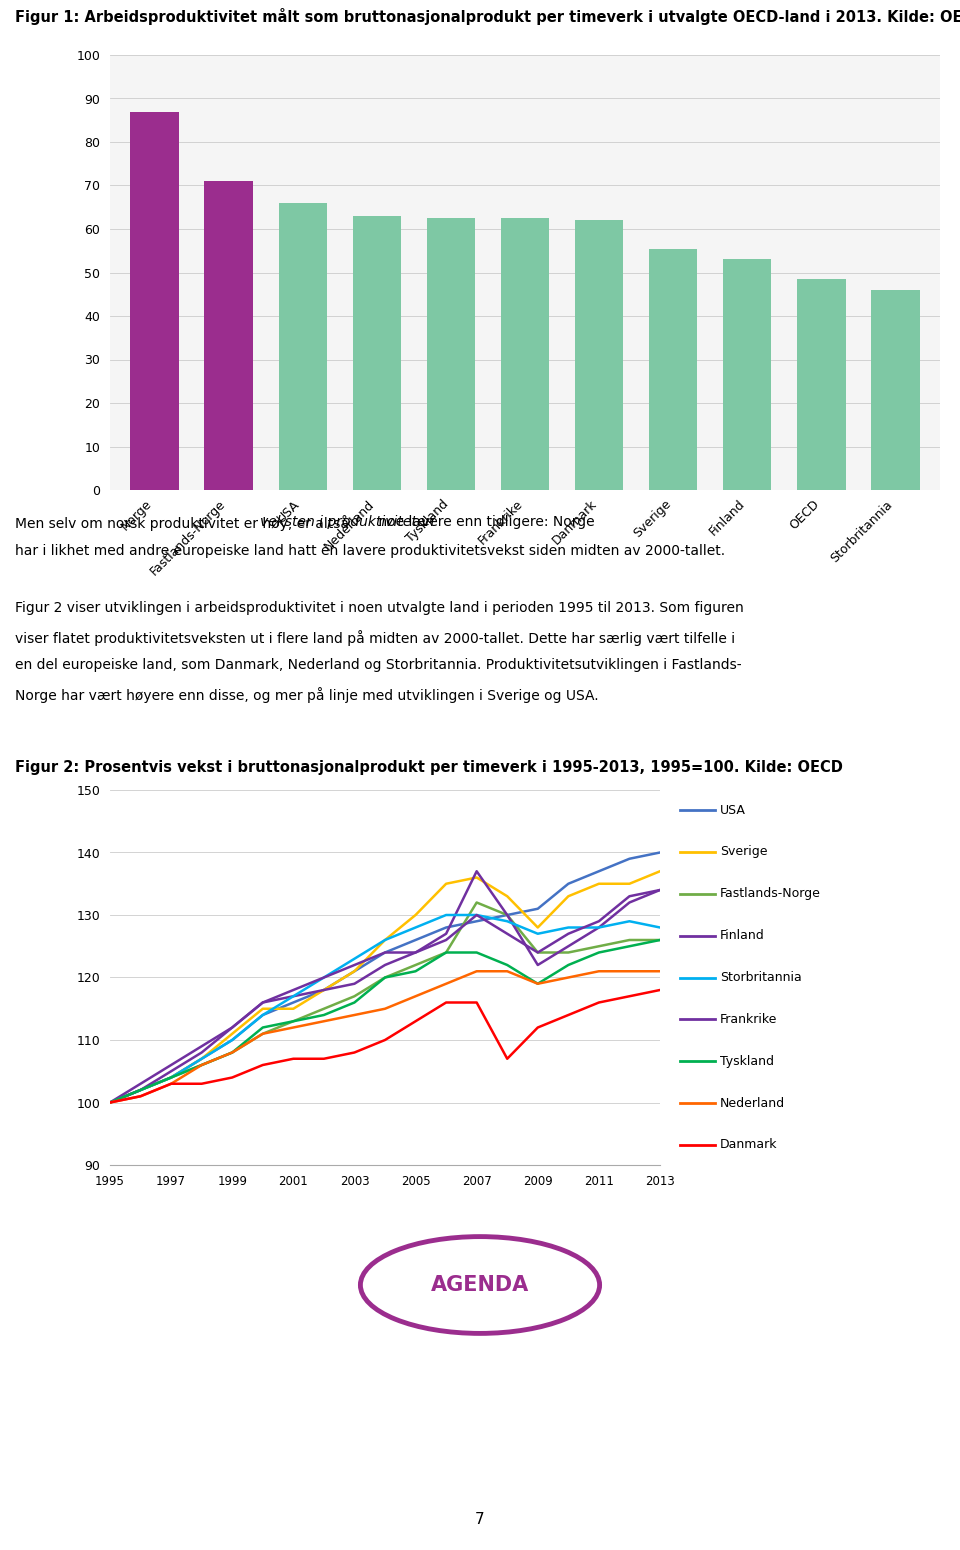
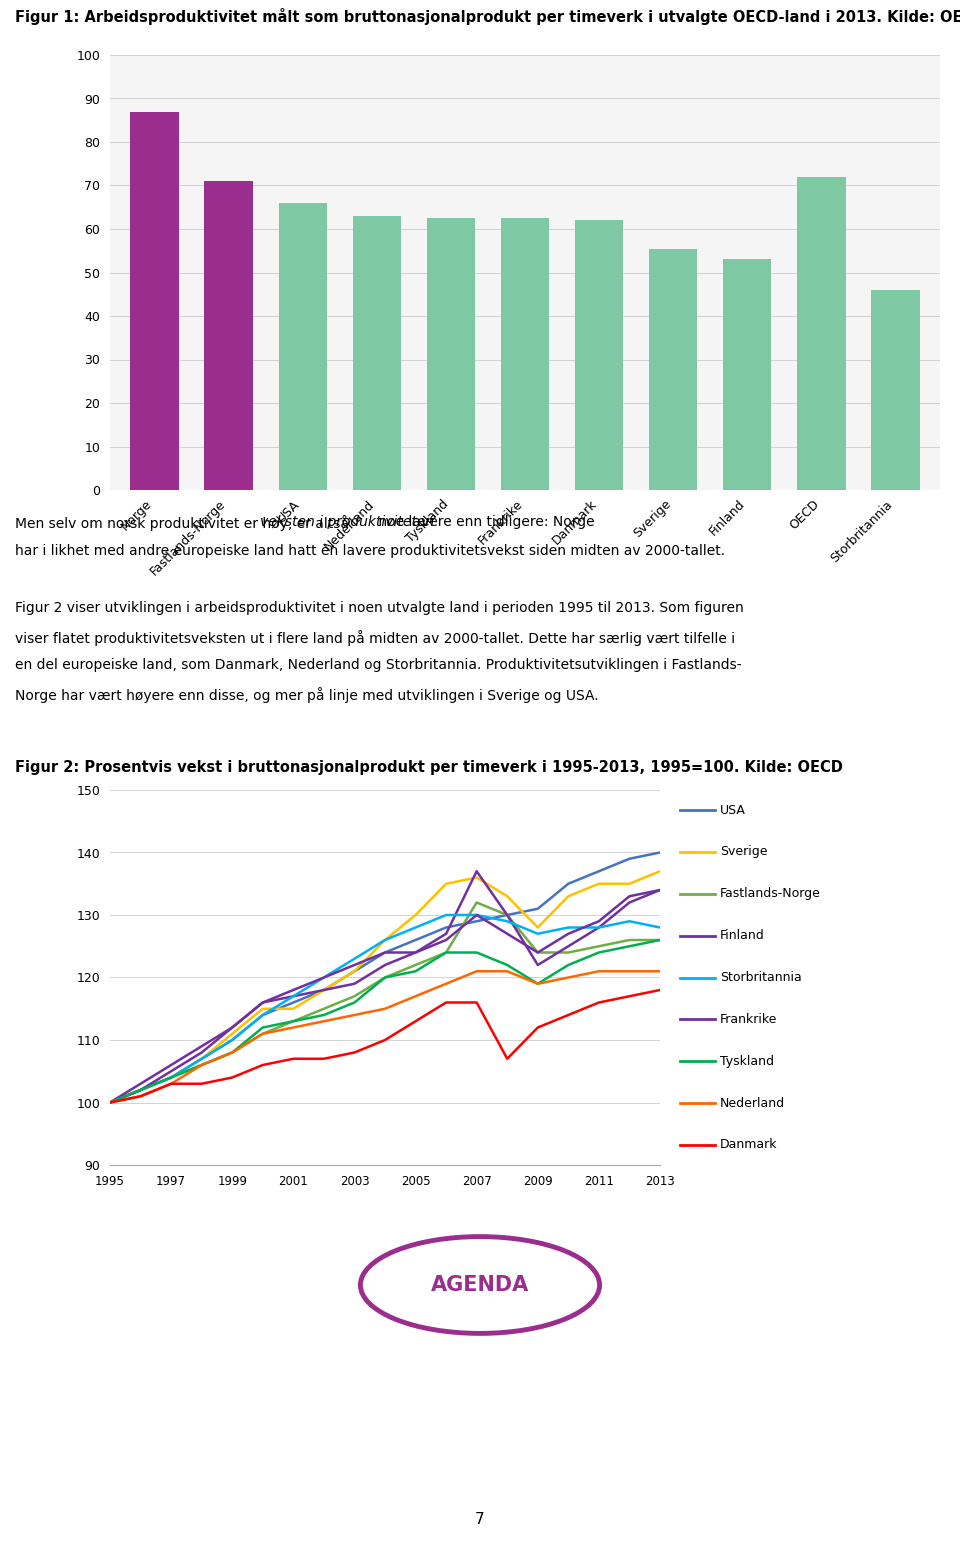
OECD: 48.5 -> 72.0
